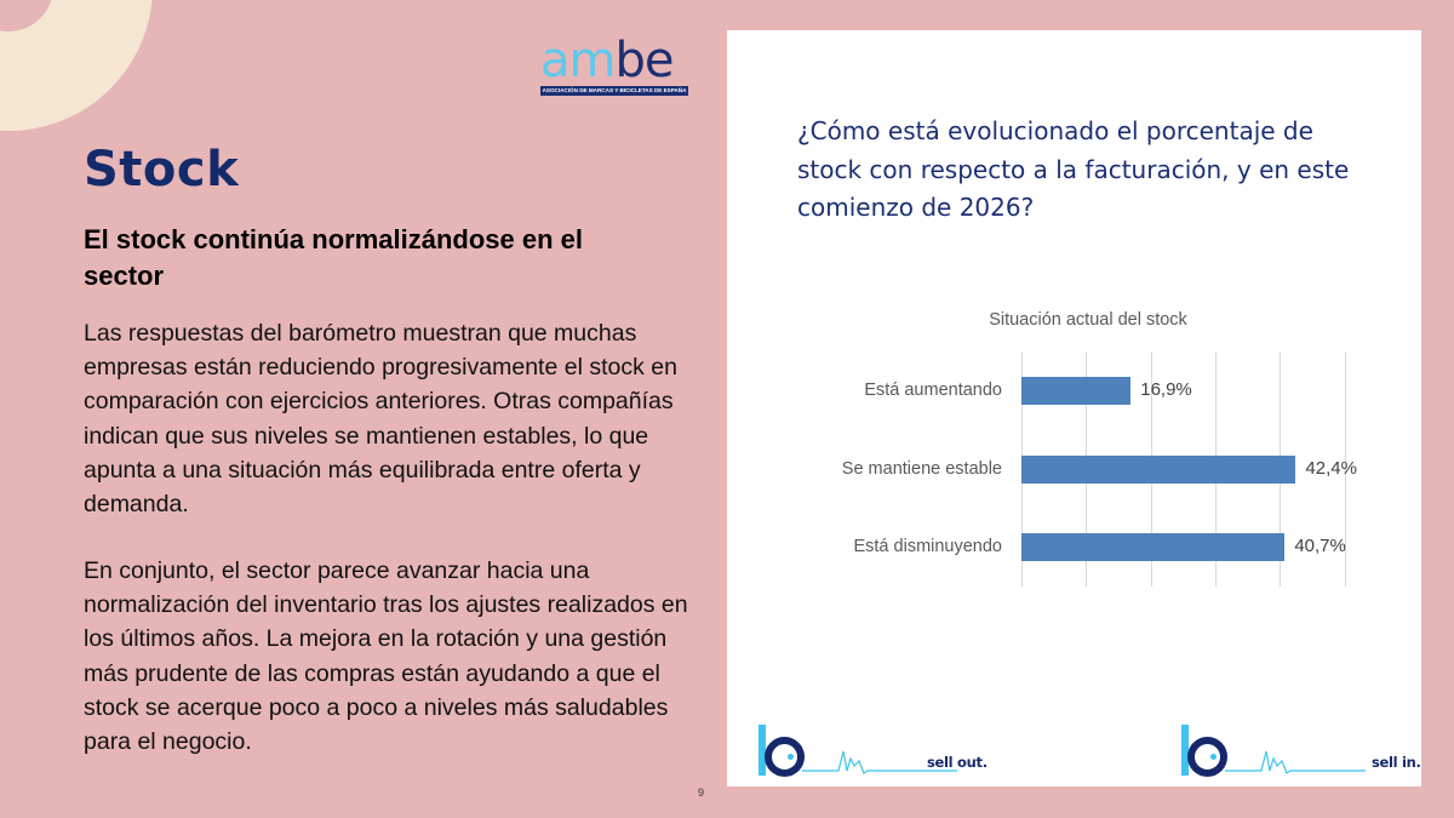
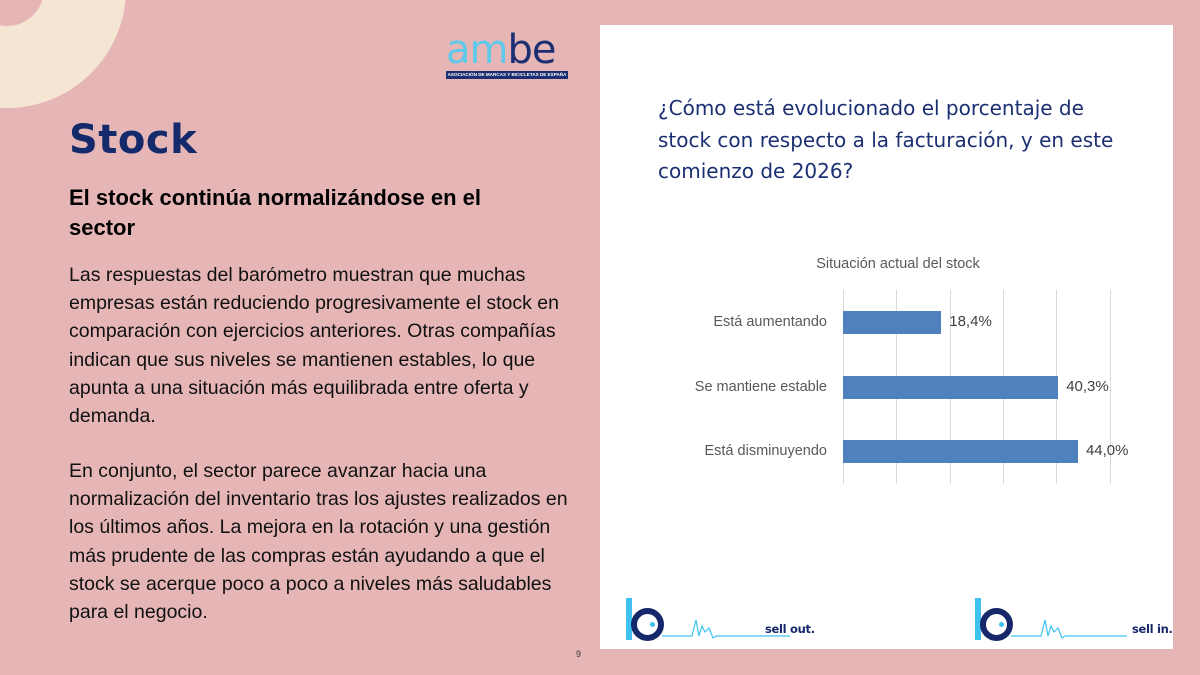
Está aumentando: 16,9% -> 18,4%
Se mantiene estable: 42,4% -> 40,3%
Está disminuyendo: 40,7% -> 44,0%
